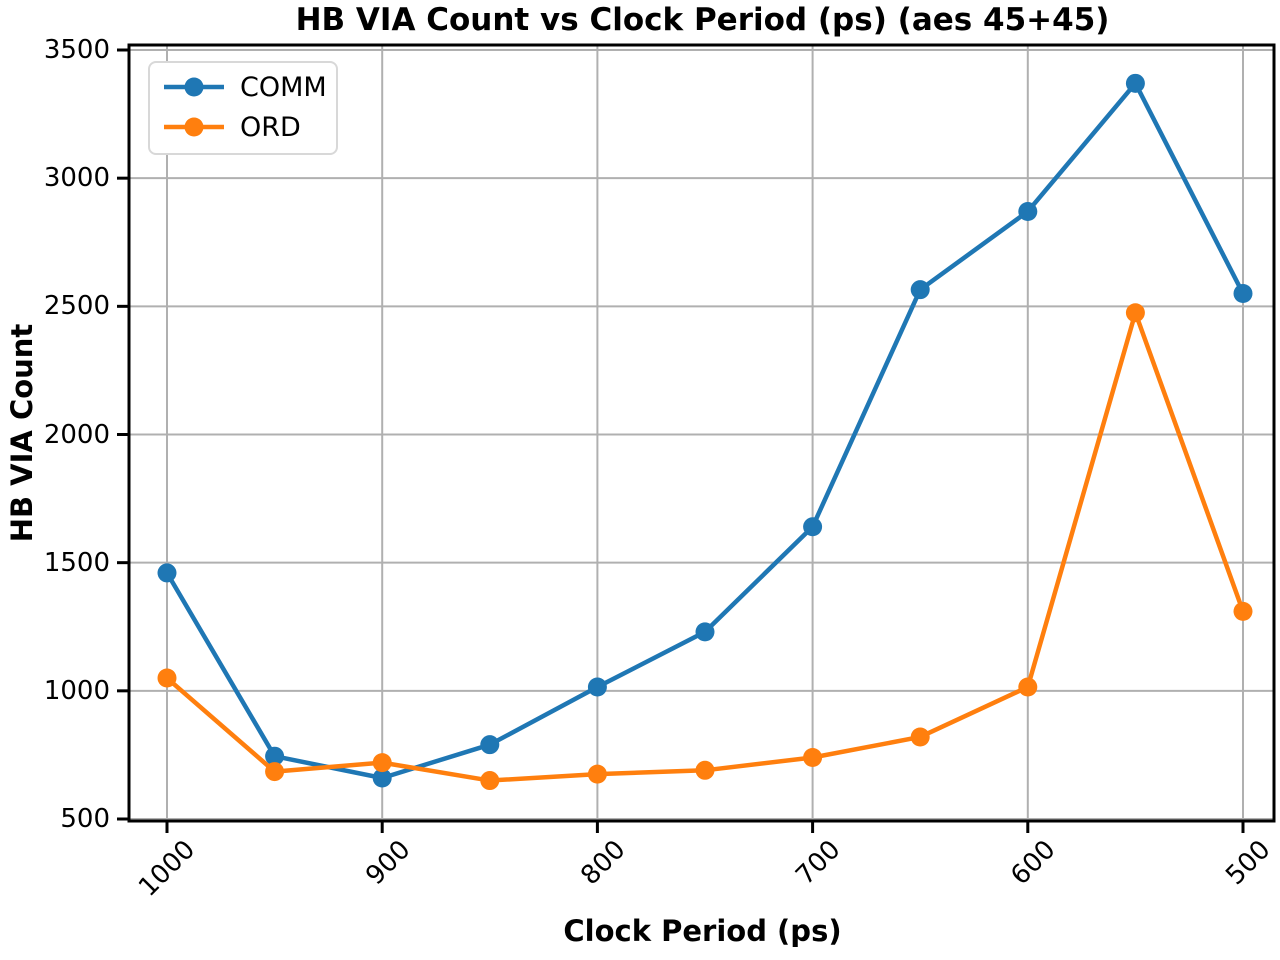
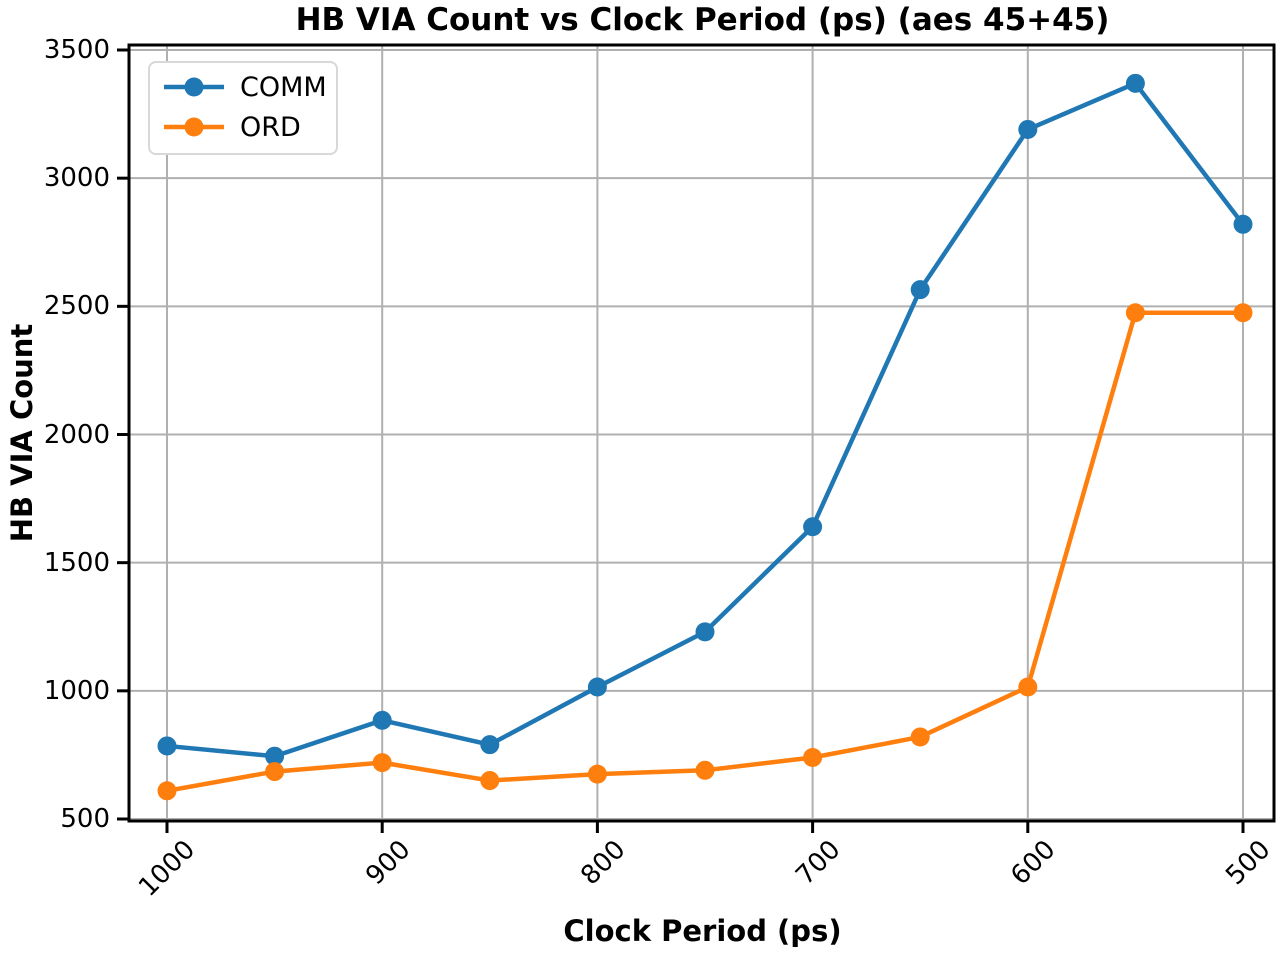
COMM/1000: 1460 -> 780
ORD/1000: 1050 -> 610
COMM/900: 660 -> 880
COMM/600: 2870 -> 3190
COMM/500: 2550 -> 2820
ORD/500: 1310 -> 2480
